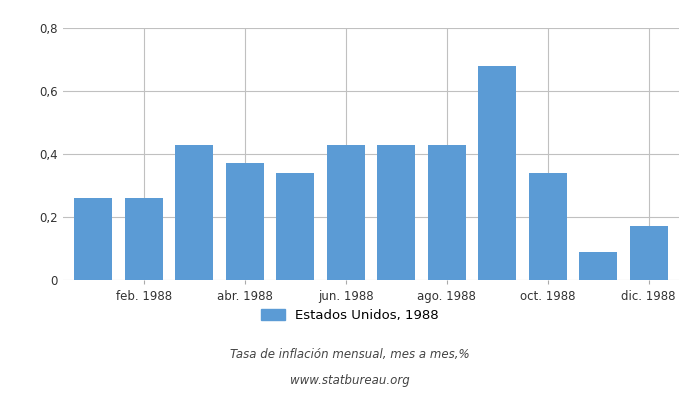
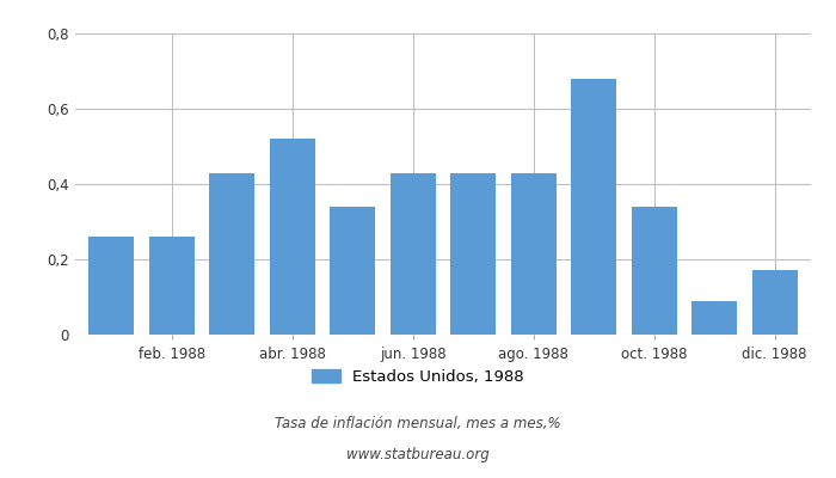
abr. 1988: 0,37 -> 0,52
